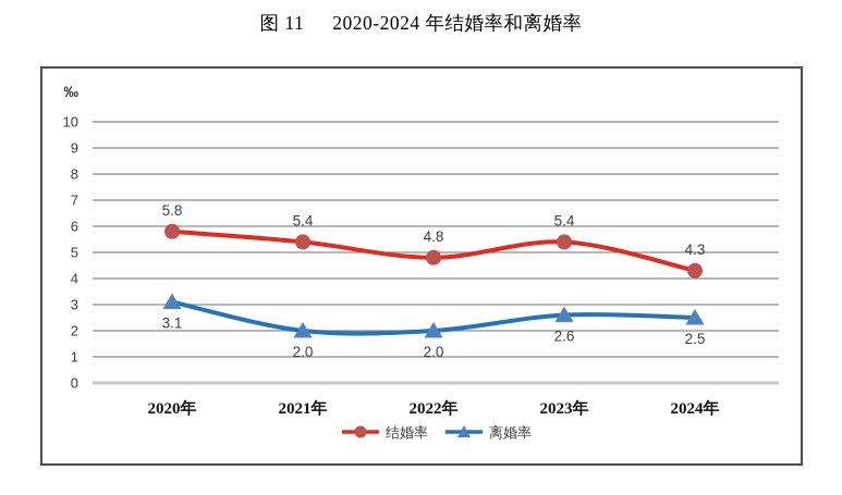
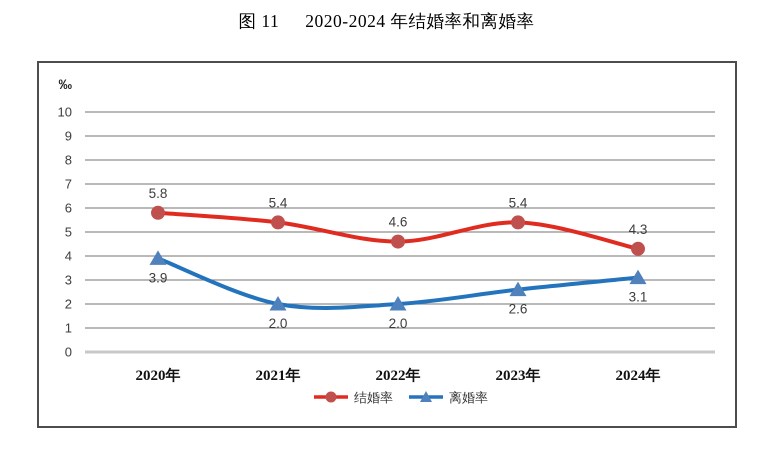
离婚率/2020年: 3.1 -> 3.9
结婚率/2022年: 4.8 -> 4.6
离婚率/2024年: 2.5 -> 3.1
